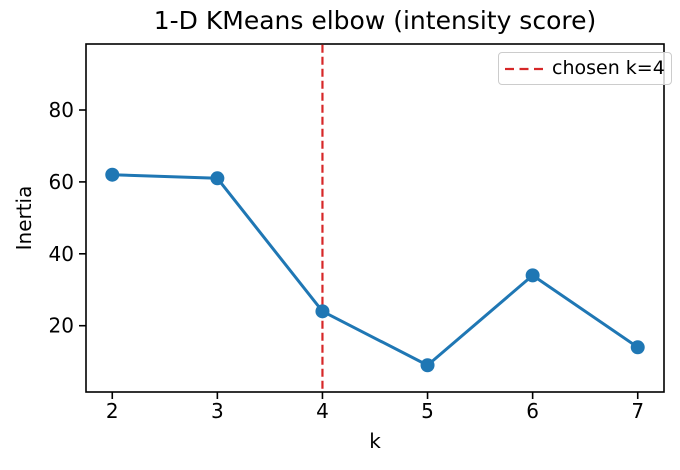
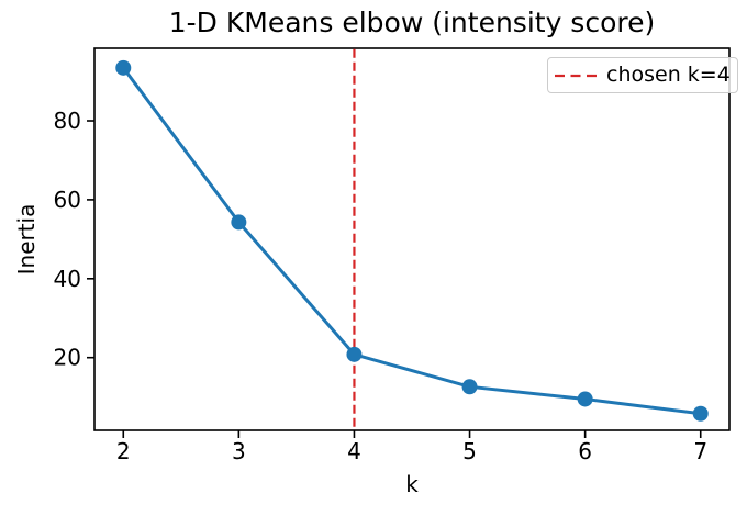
2: 62 -> 93
3: 61 -> 54
4: 24 -> 21
5: 9 -> 13
6: 34 -> 10
7: 14 -> 6
